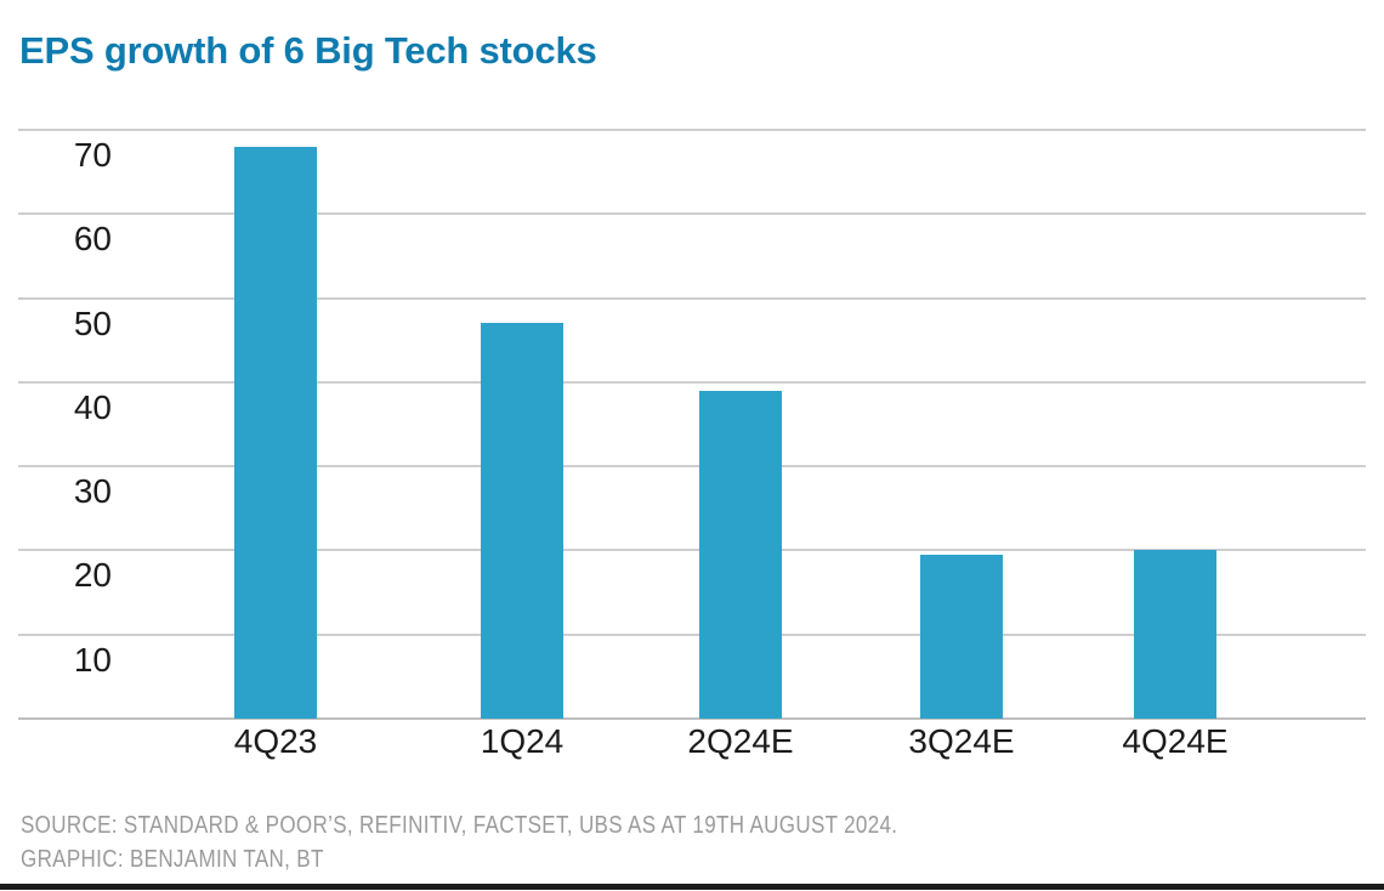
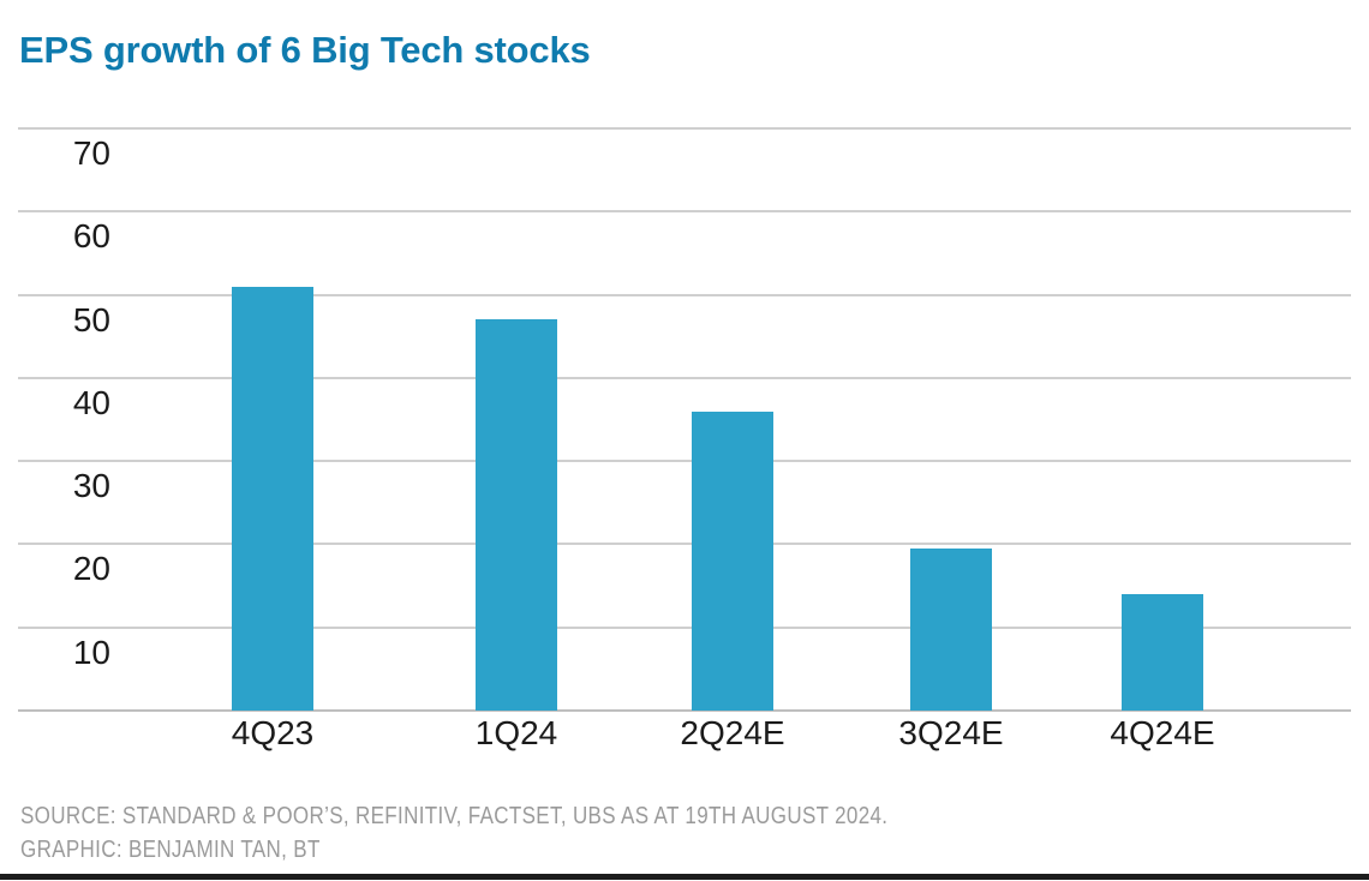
4Q23: 68 -> 51
2Q24E: 39 -> 36
4Q24E: 20 -> 14
